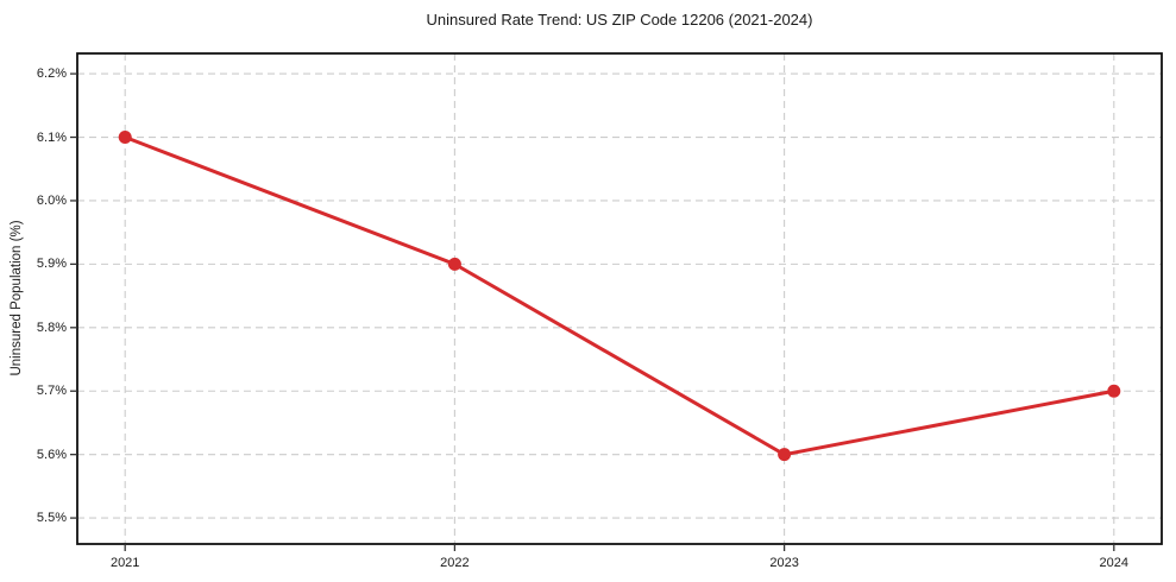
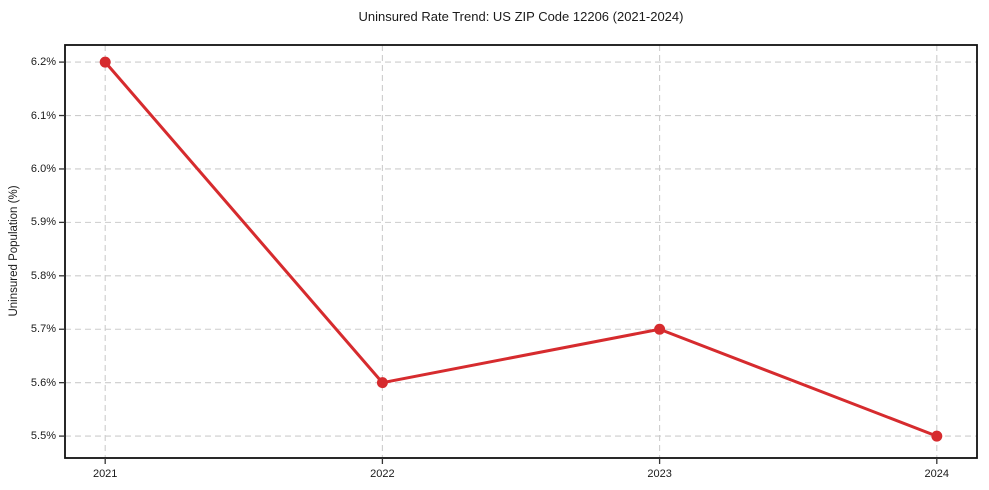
2021: 6.1% -> 6.2%
2022: 5.9% -> 5.6%
2023: 5.6% -> 5.7%
2024: 5.7% -> 5.5%
